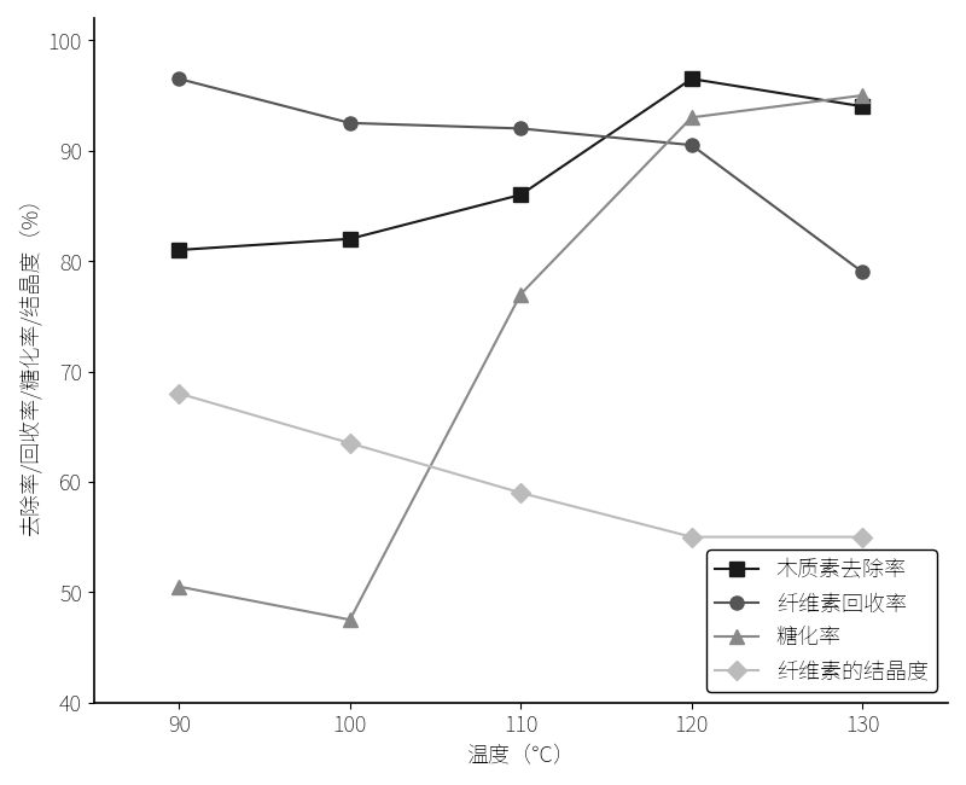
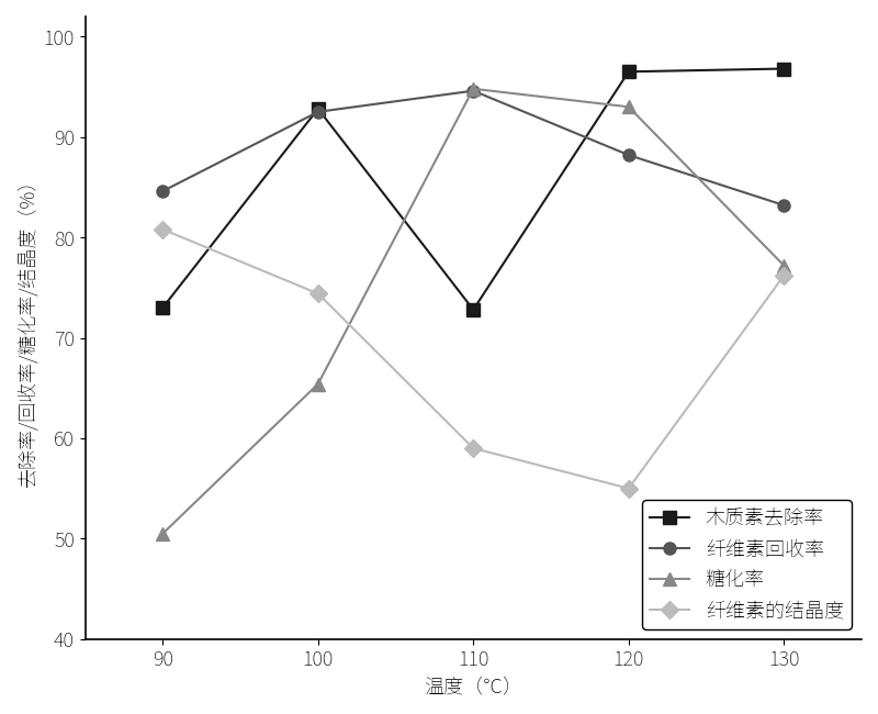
木质素去除率/90: 81.0 -> 73.0
纤维素回收率/90: 96.5 -> 84.6
纤维素的结晶度/90: 68.0 -> 80.8
木质素去除率/100: 82.0 -> 92.8
糖化率/100: 47.5 -> 65.4
纤维素的结晶度/100: 63.5 -> 74.4
木质素去除率/110: 86.0 -> 72.8
纤维素回收率/110: 92.0 -> 94.6
糖化率/110: 77.0 -> 94.8
纤维素回收率/120: 90.5 -> 88.2
木质素去除率/130: 94.0 -> 96.8
纤维素回收率/130: 79.0 -> 83.2
糖化率/130: 95.0 -> 77.2
纤维素的结晶度/130: 55.0 -> 76.2
